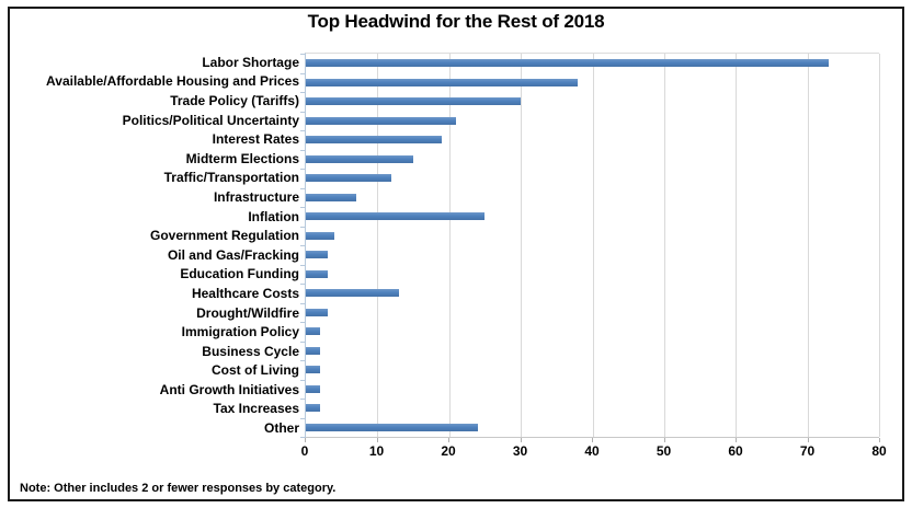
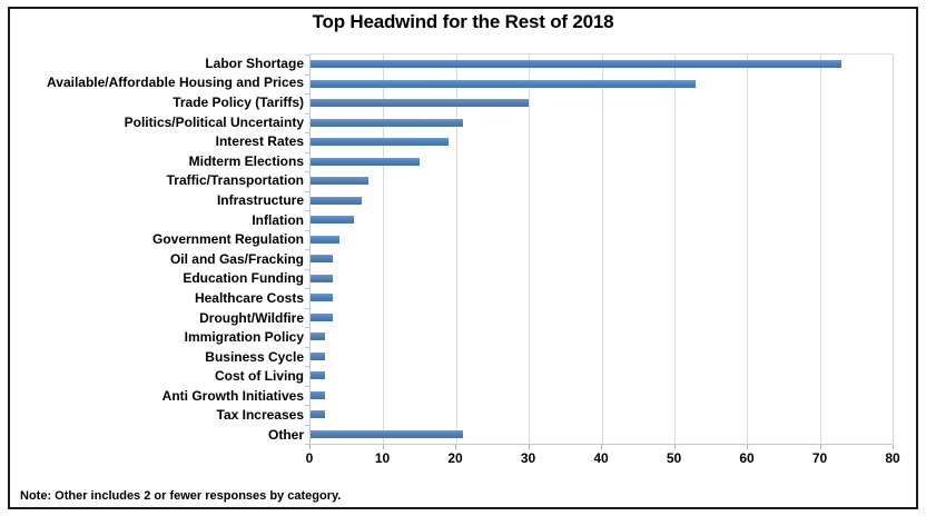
Available/Affordable Housing and Prices: 38 -> 53
Traffic/Transportation: 12 -> 8
Inflation: 25 -> 6
Healthcare Costs: 13 -> 3
Other: 24 -> 21
